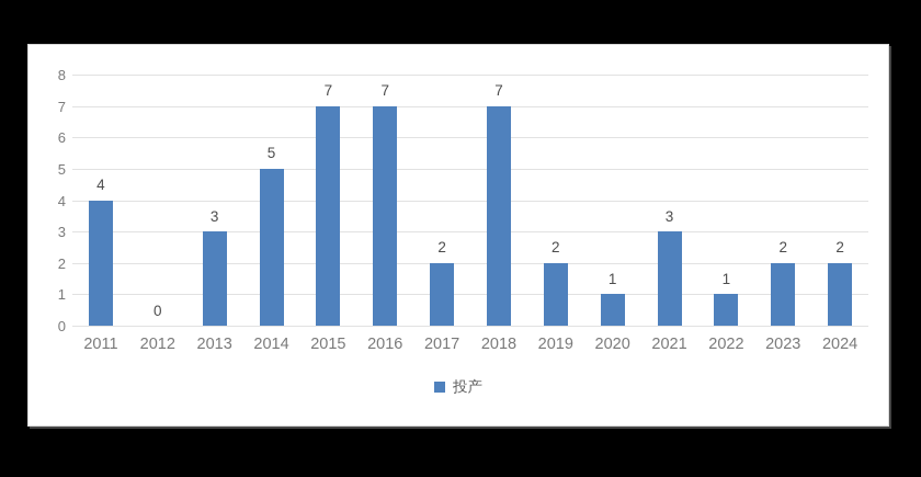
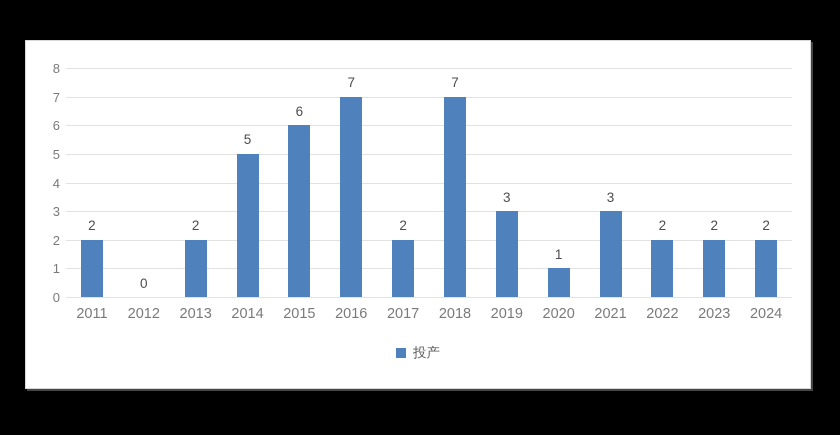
2011: 4 -> 2
2013: 3 -> 2
2015: 7 -> 6
2019: 2 -> 3
2022: 1 -> 2
